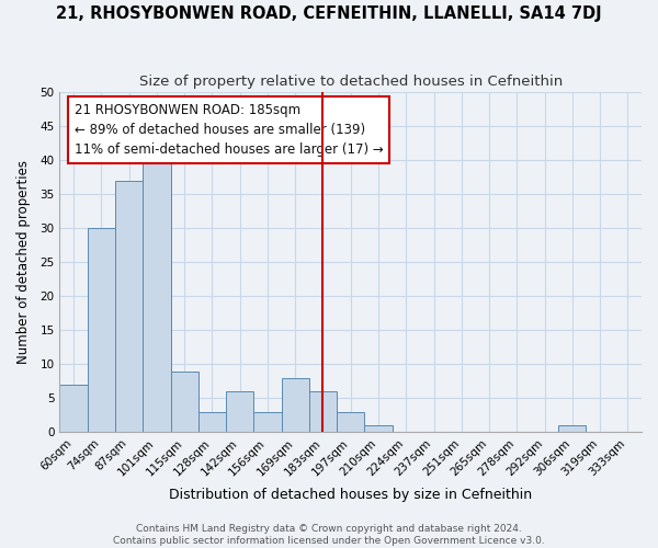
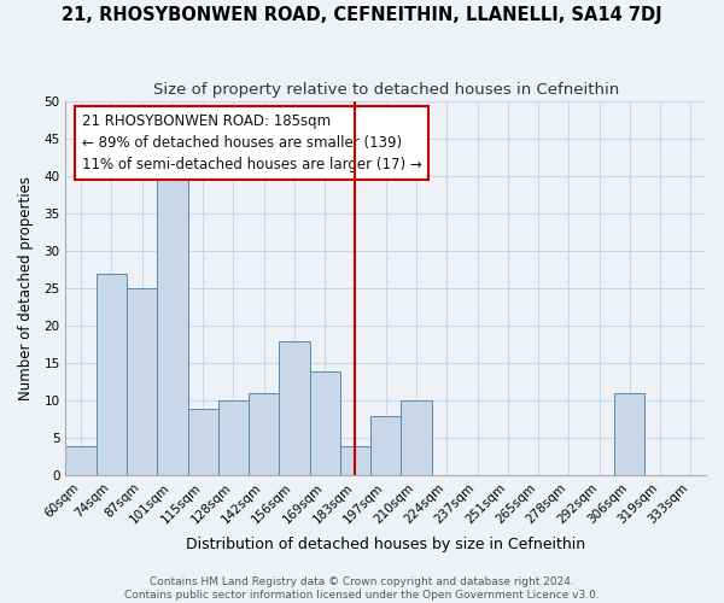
60sqm: 7 -> 4
74sqm: 30 -> 27
87sqm: 37 -> 25
128sqm: 3 -> 10
142sqm: 6 -> 11
156sqm: 3 -> 18
169sqm: 8 -> 14
183sqm: 6 -> 4
197sqm: 3 -> 8
210sqm: 1 -> 10
306sqm: 1 -> 11
